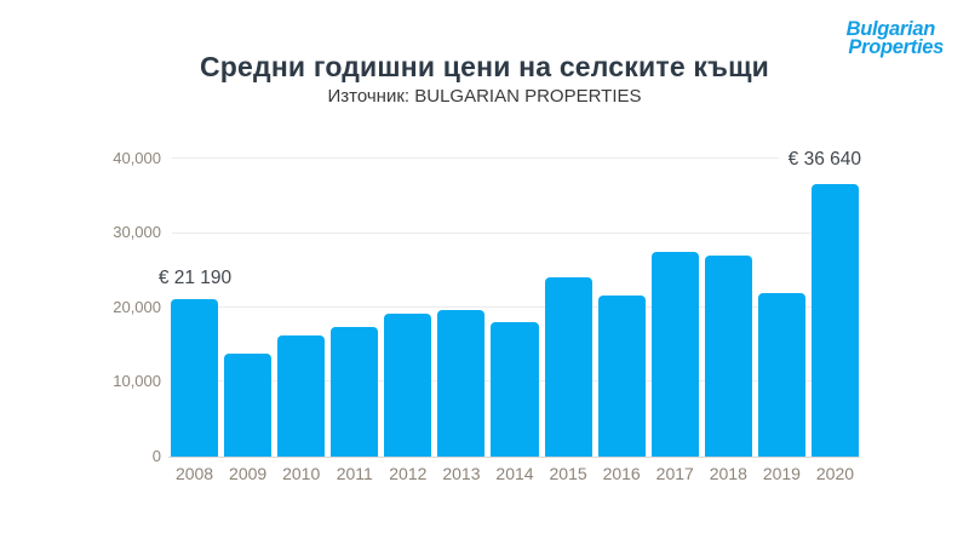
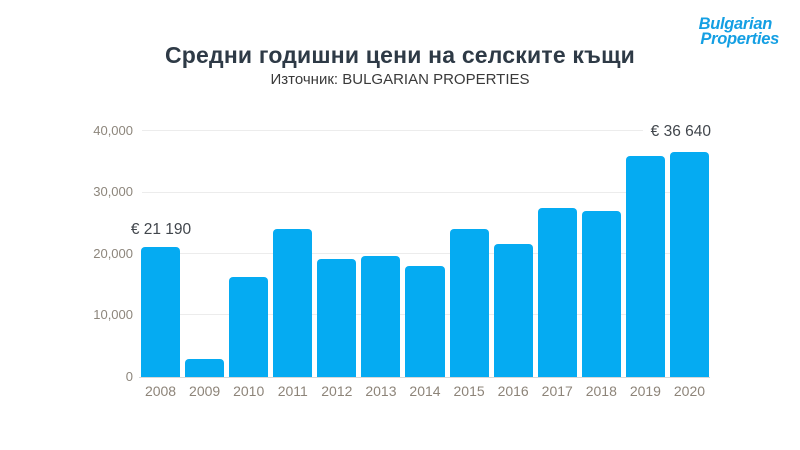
2009: 14000 -> 3000
2011: 17000 -> 24000
2019: 22000 -> 36000
